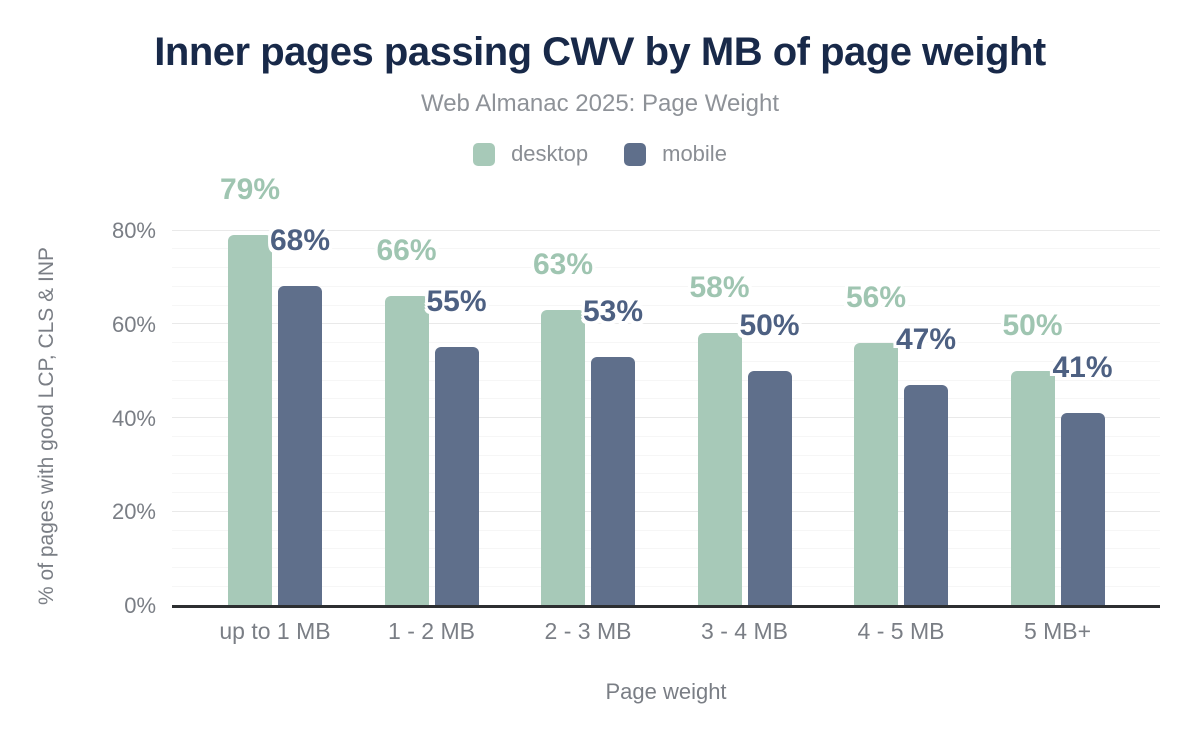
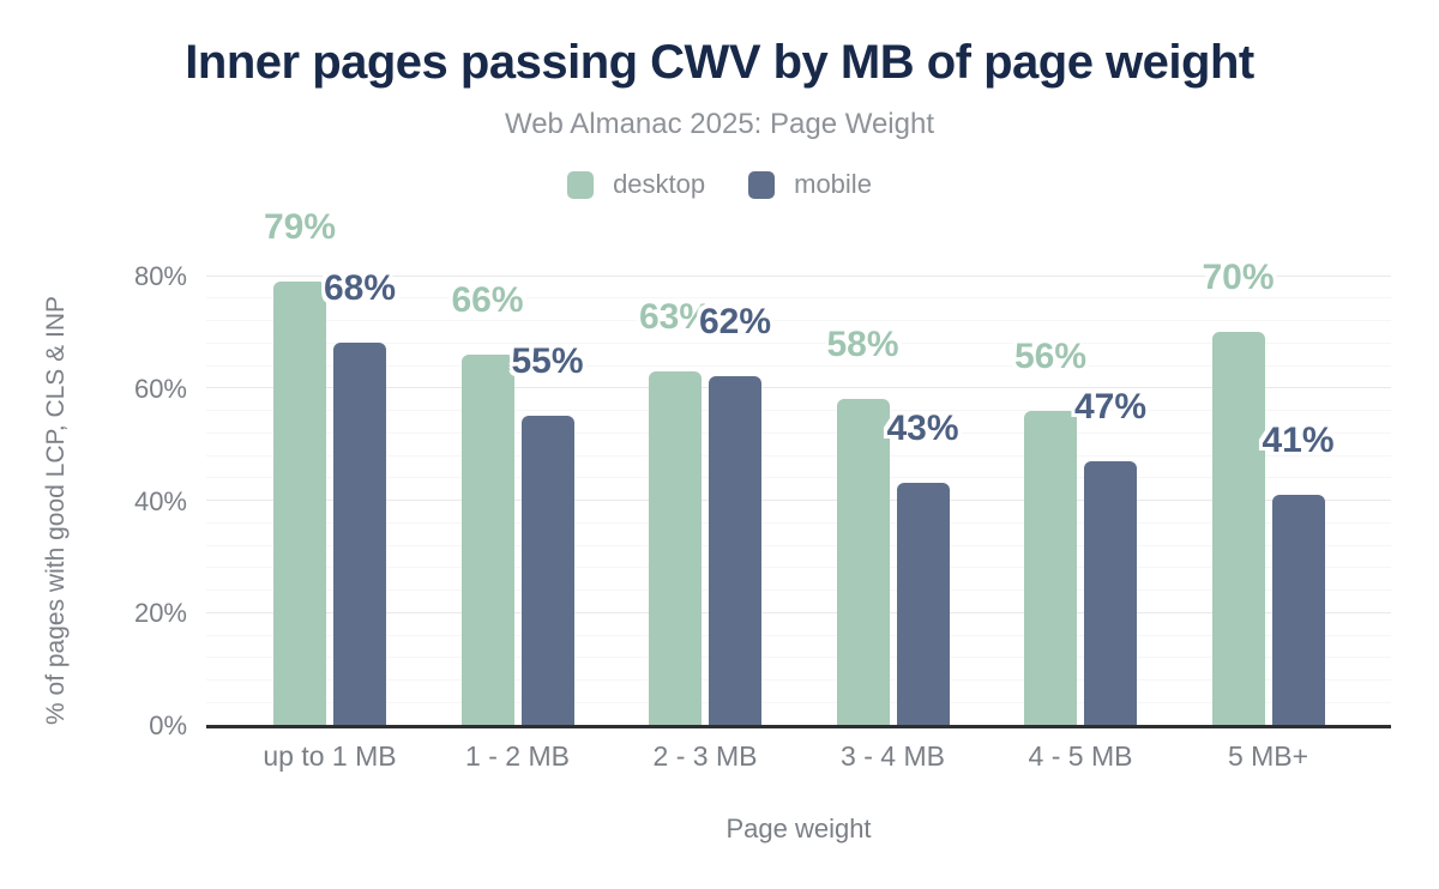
mobile/2 - 3 MB: 53% -> 62%
mobile/3 - 4 MB: 50% -> 43%
desktop/5 MB+: 50% -> 70%
